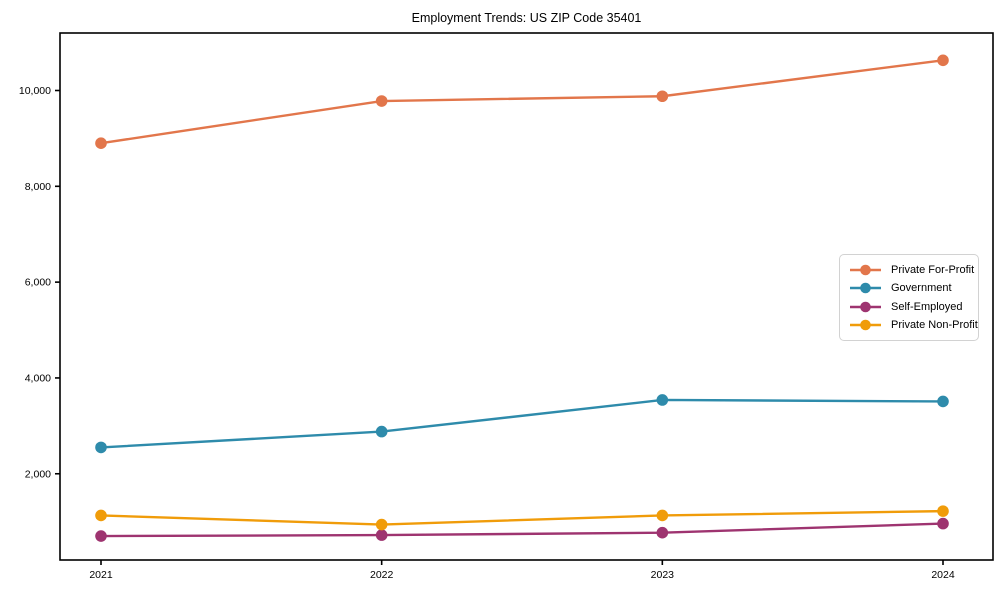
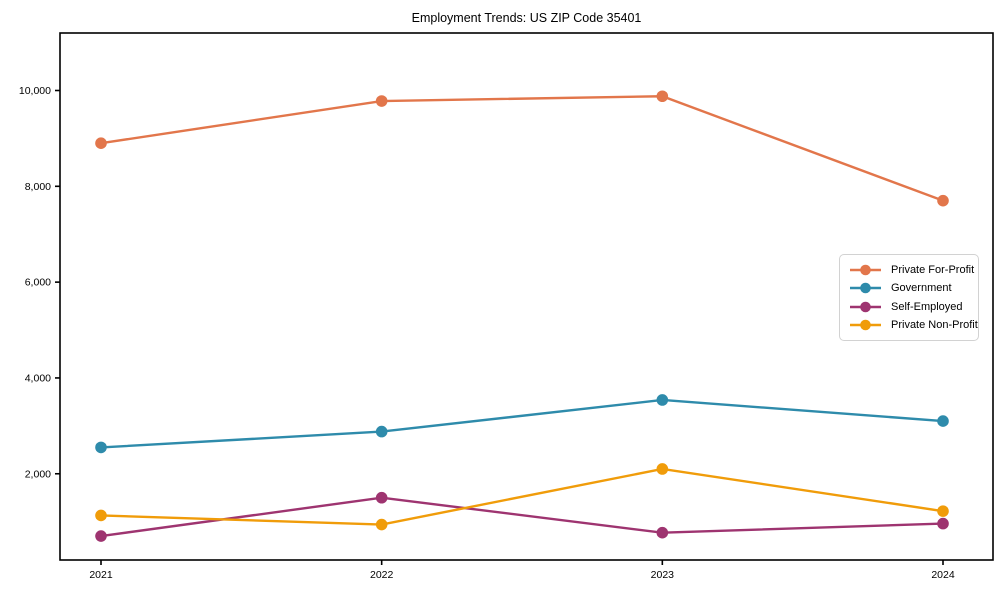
Self-Employed/2022: 700 -> 1500
Private Non-Profit/2023: 1100 -> 2100
Private For-Profit/2024: 10600 -> 7700
Government/2024: 3500 -> 3100
